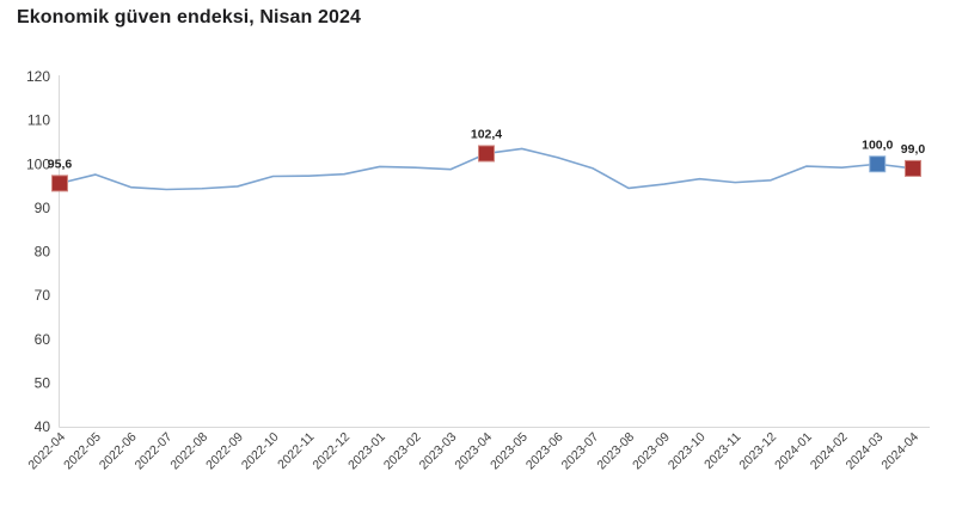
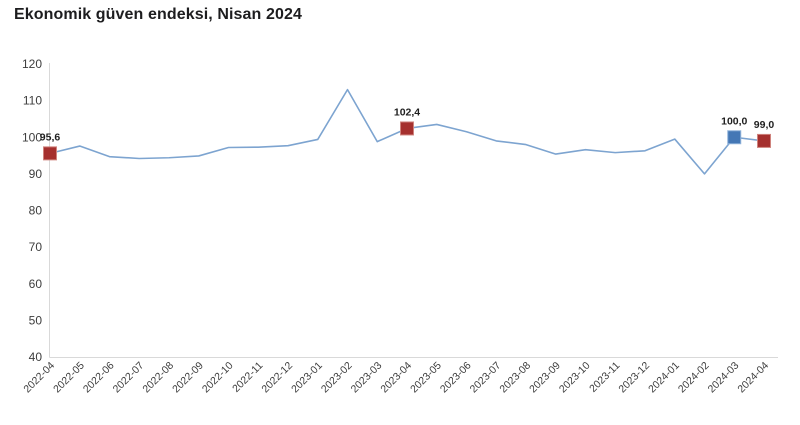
2023-02: 99 -> 113
2023-08: 94 -> 98
2024-02: 99 -> 90
